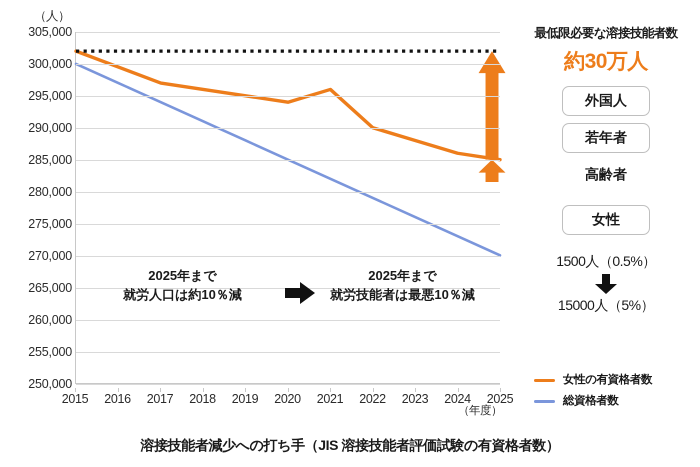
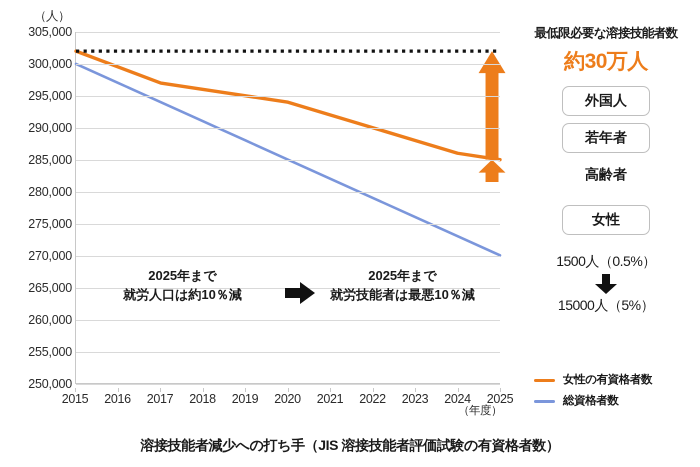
女性の有資格者数/2021: 296000 -> 292000
